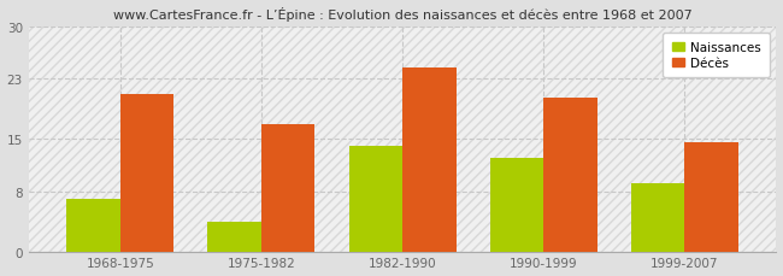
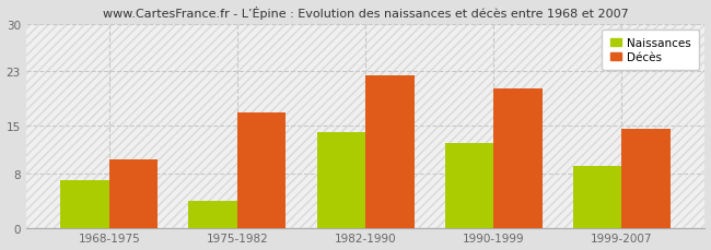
Décès/1968-1975: 21.0 -> 10.0
Décès/1982-1990: 24.5 -> 22.4
